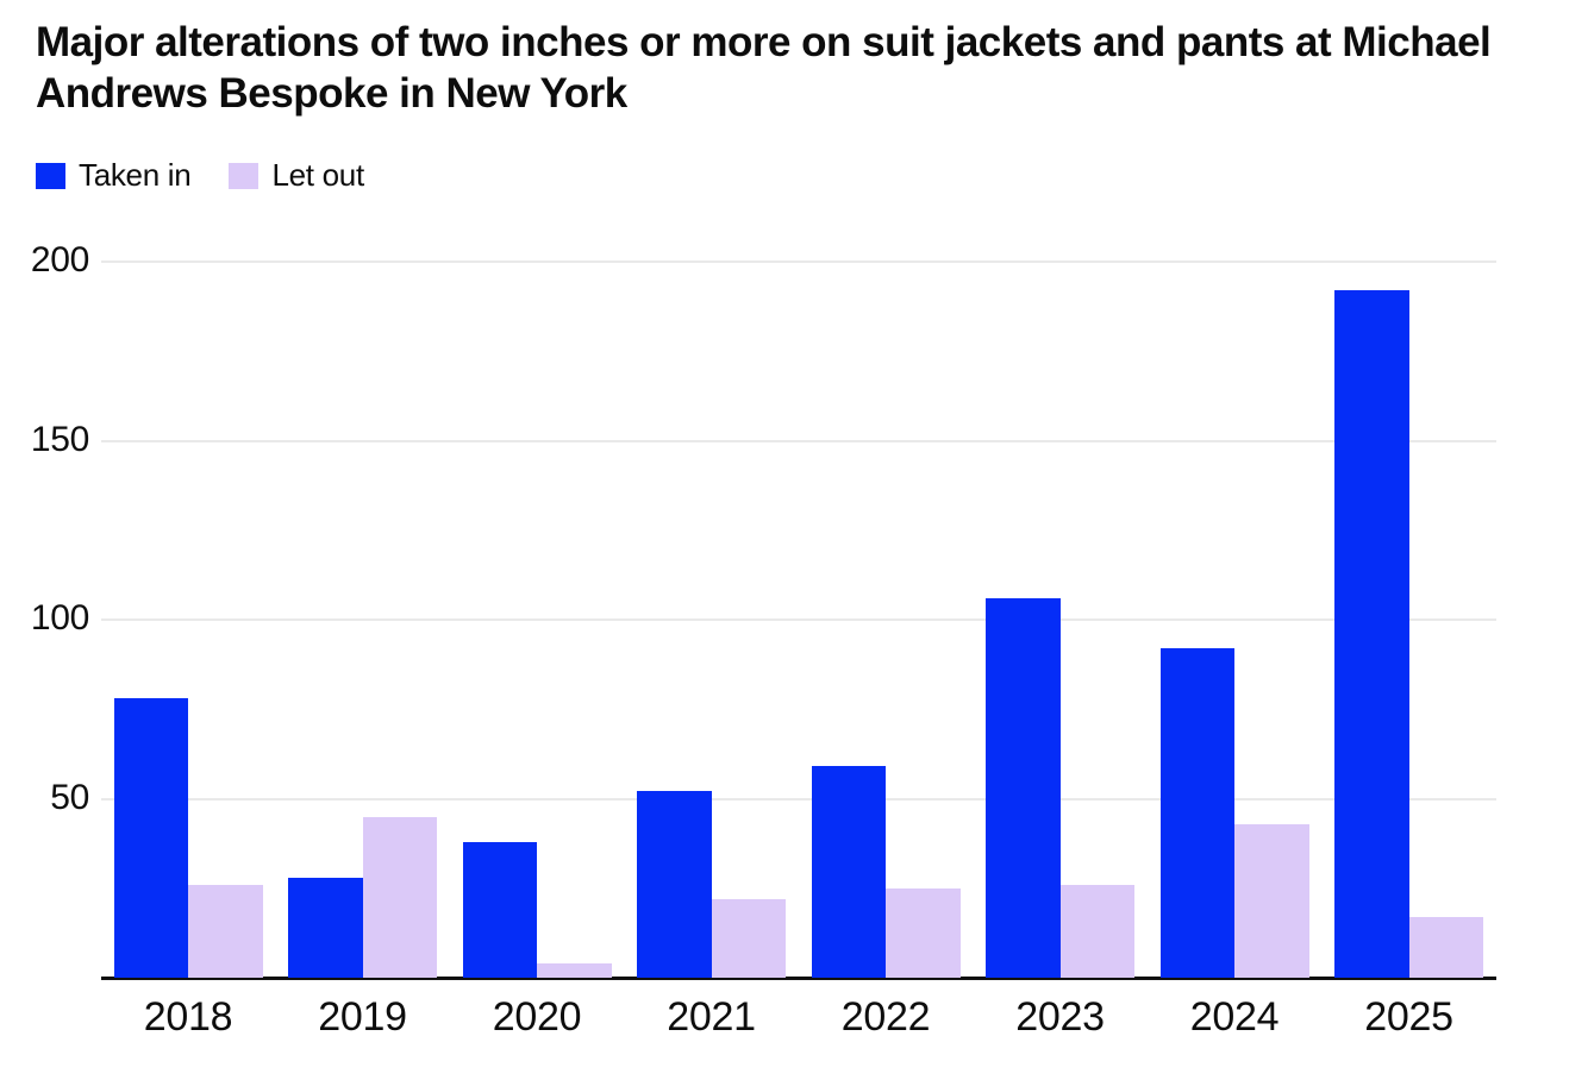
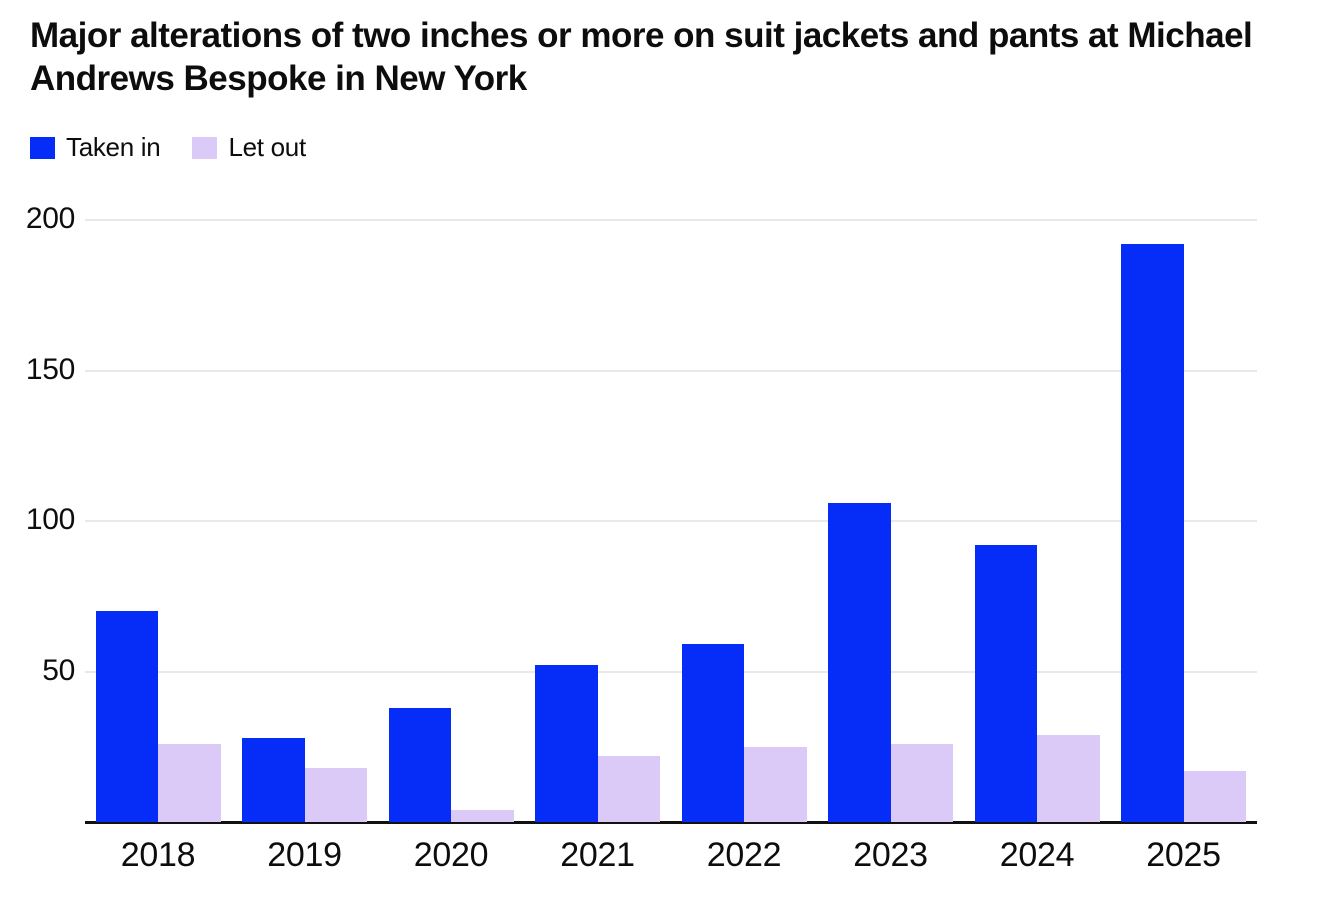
Taken in/2018: 78 -> 70
Let out/2019: 45 -> 18
Let out/2024: 43 -> 29
